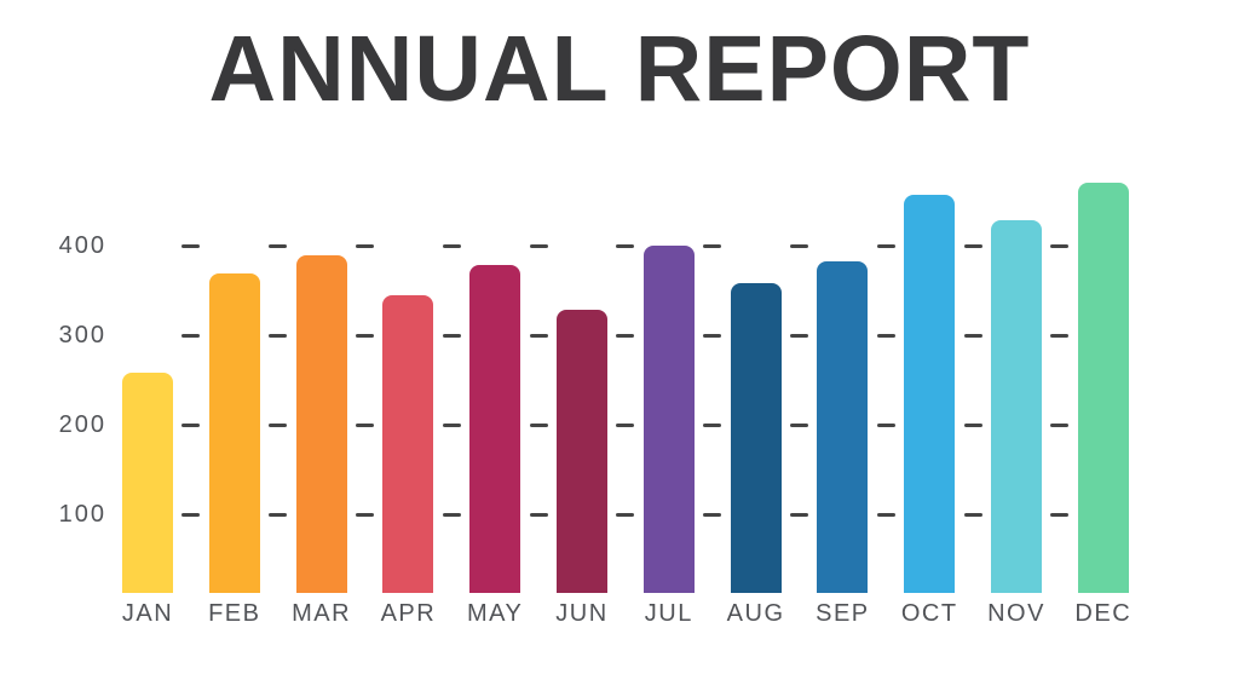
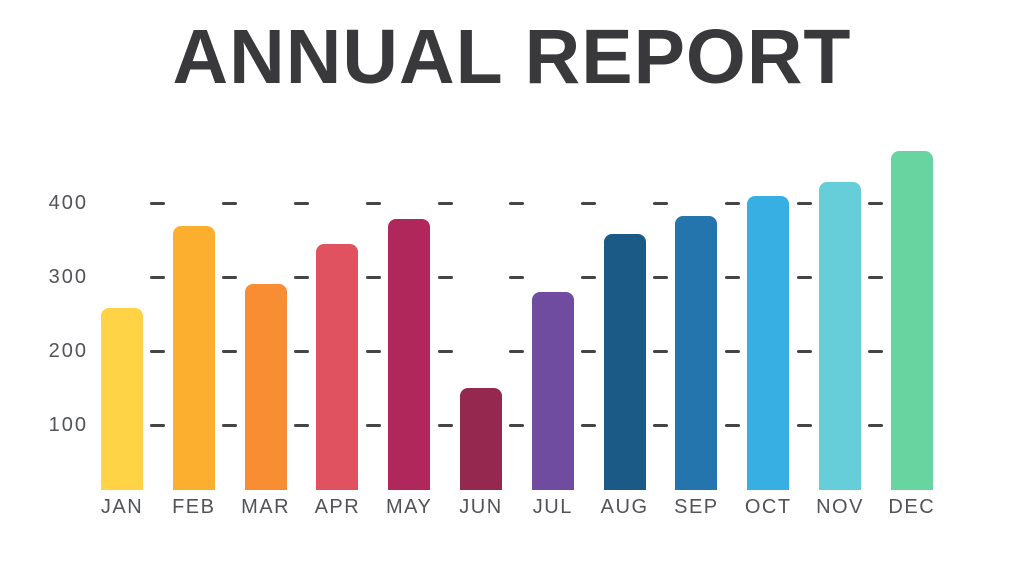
MAR: 390 -> 290
JUN: 330 -> 150
JUL: 400 -> 280
OCT: 460 -> 410
